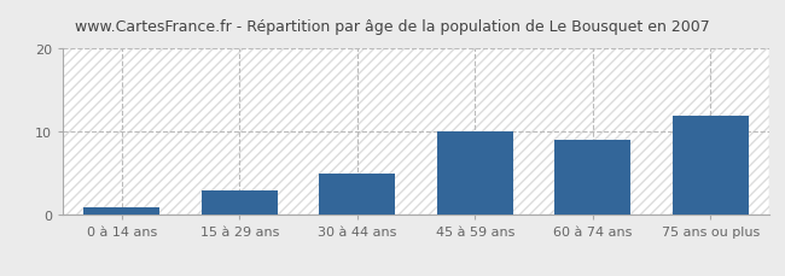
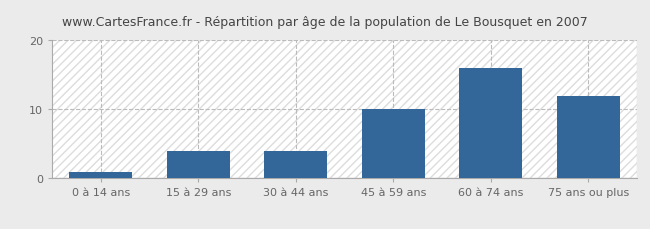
15 à 29 ans: 3 -> 4
30 à 44 ans: 5 -> 4
60 à 74 ans: 9 -> 16
